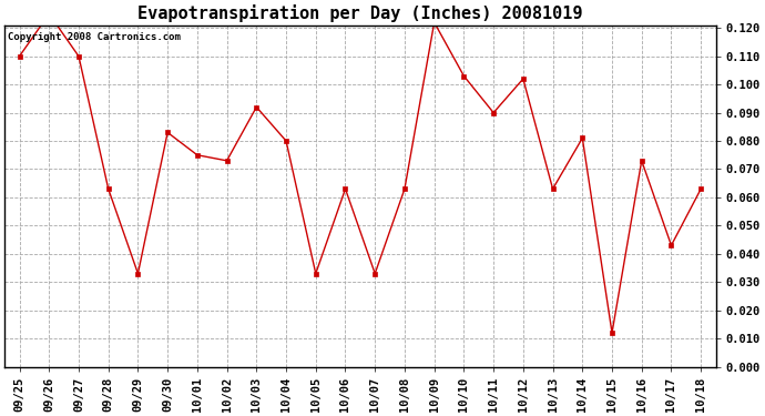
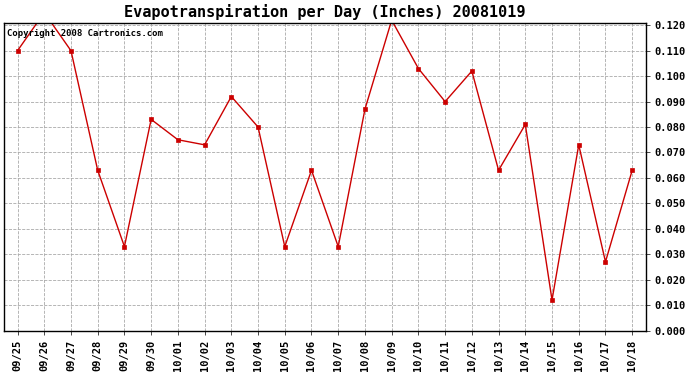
10/08: 0.063 -> 0.087
10/17: 0.043 -> 0.027
